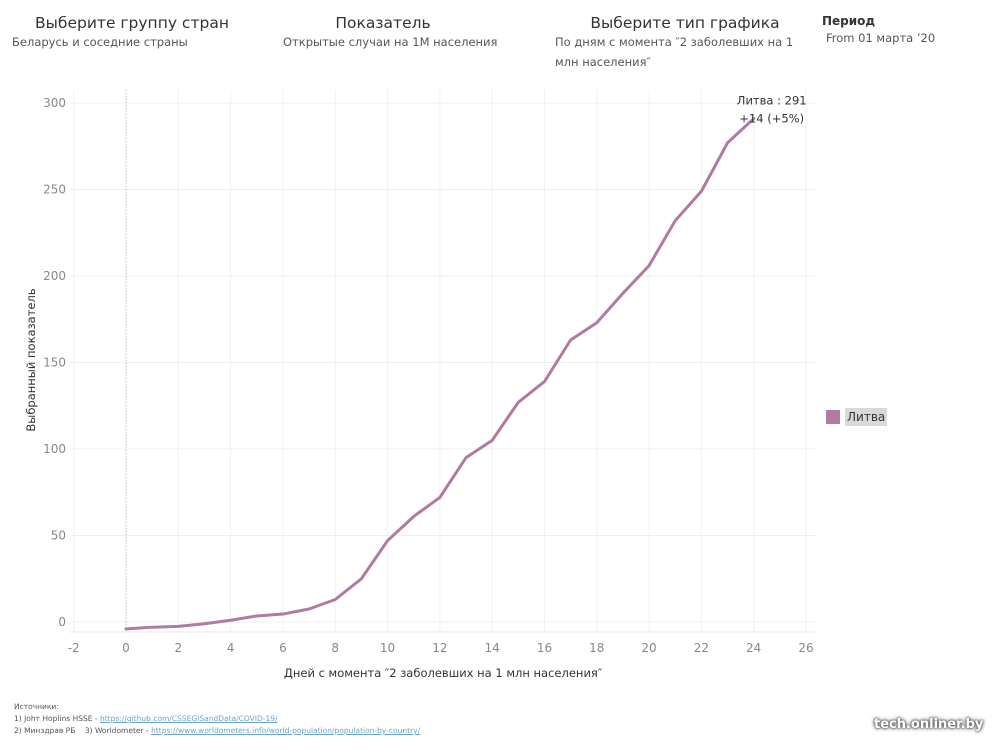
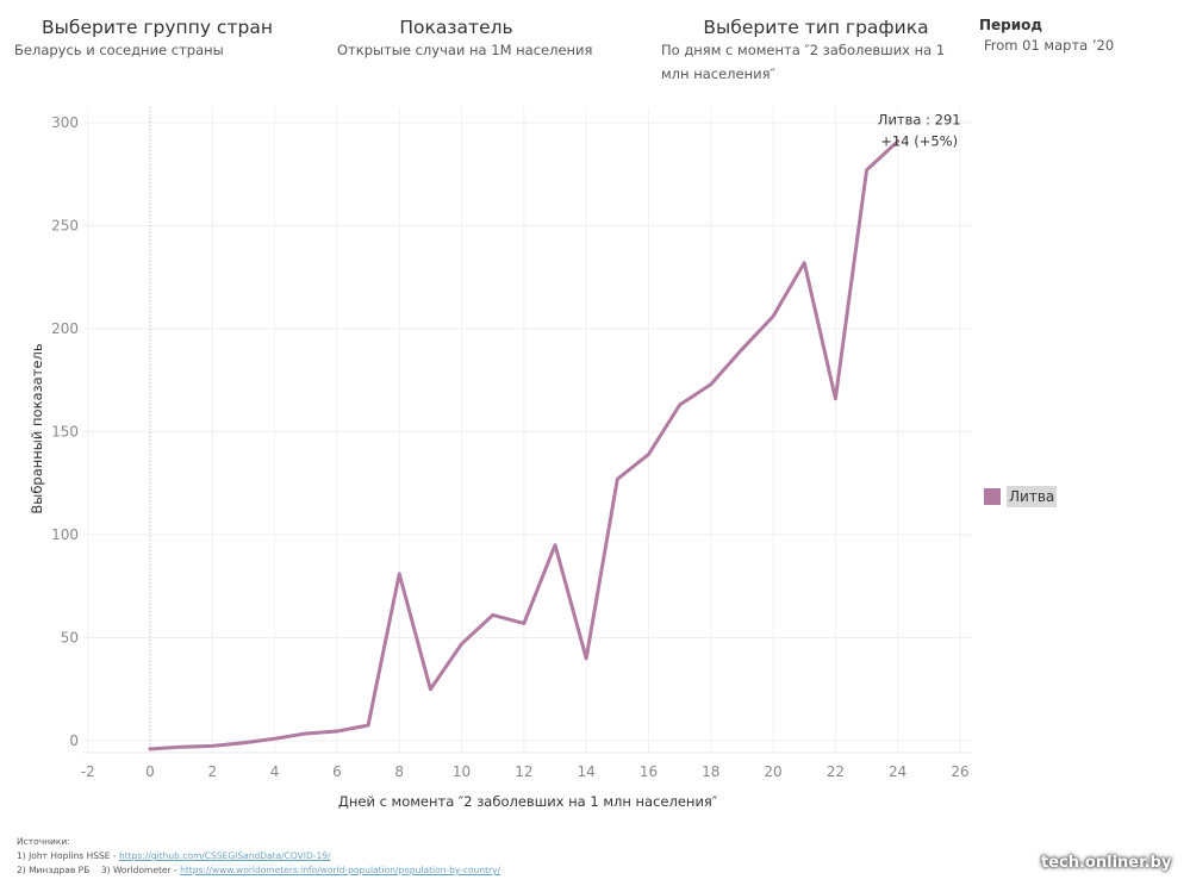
8: 13 -> 81
12: 72 -> 57
14: 105 -> 40
22: 249 -> 166
